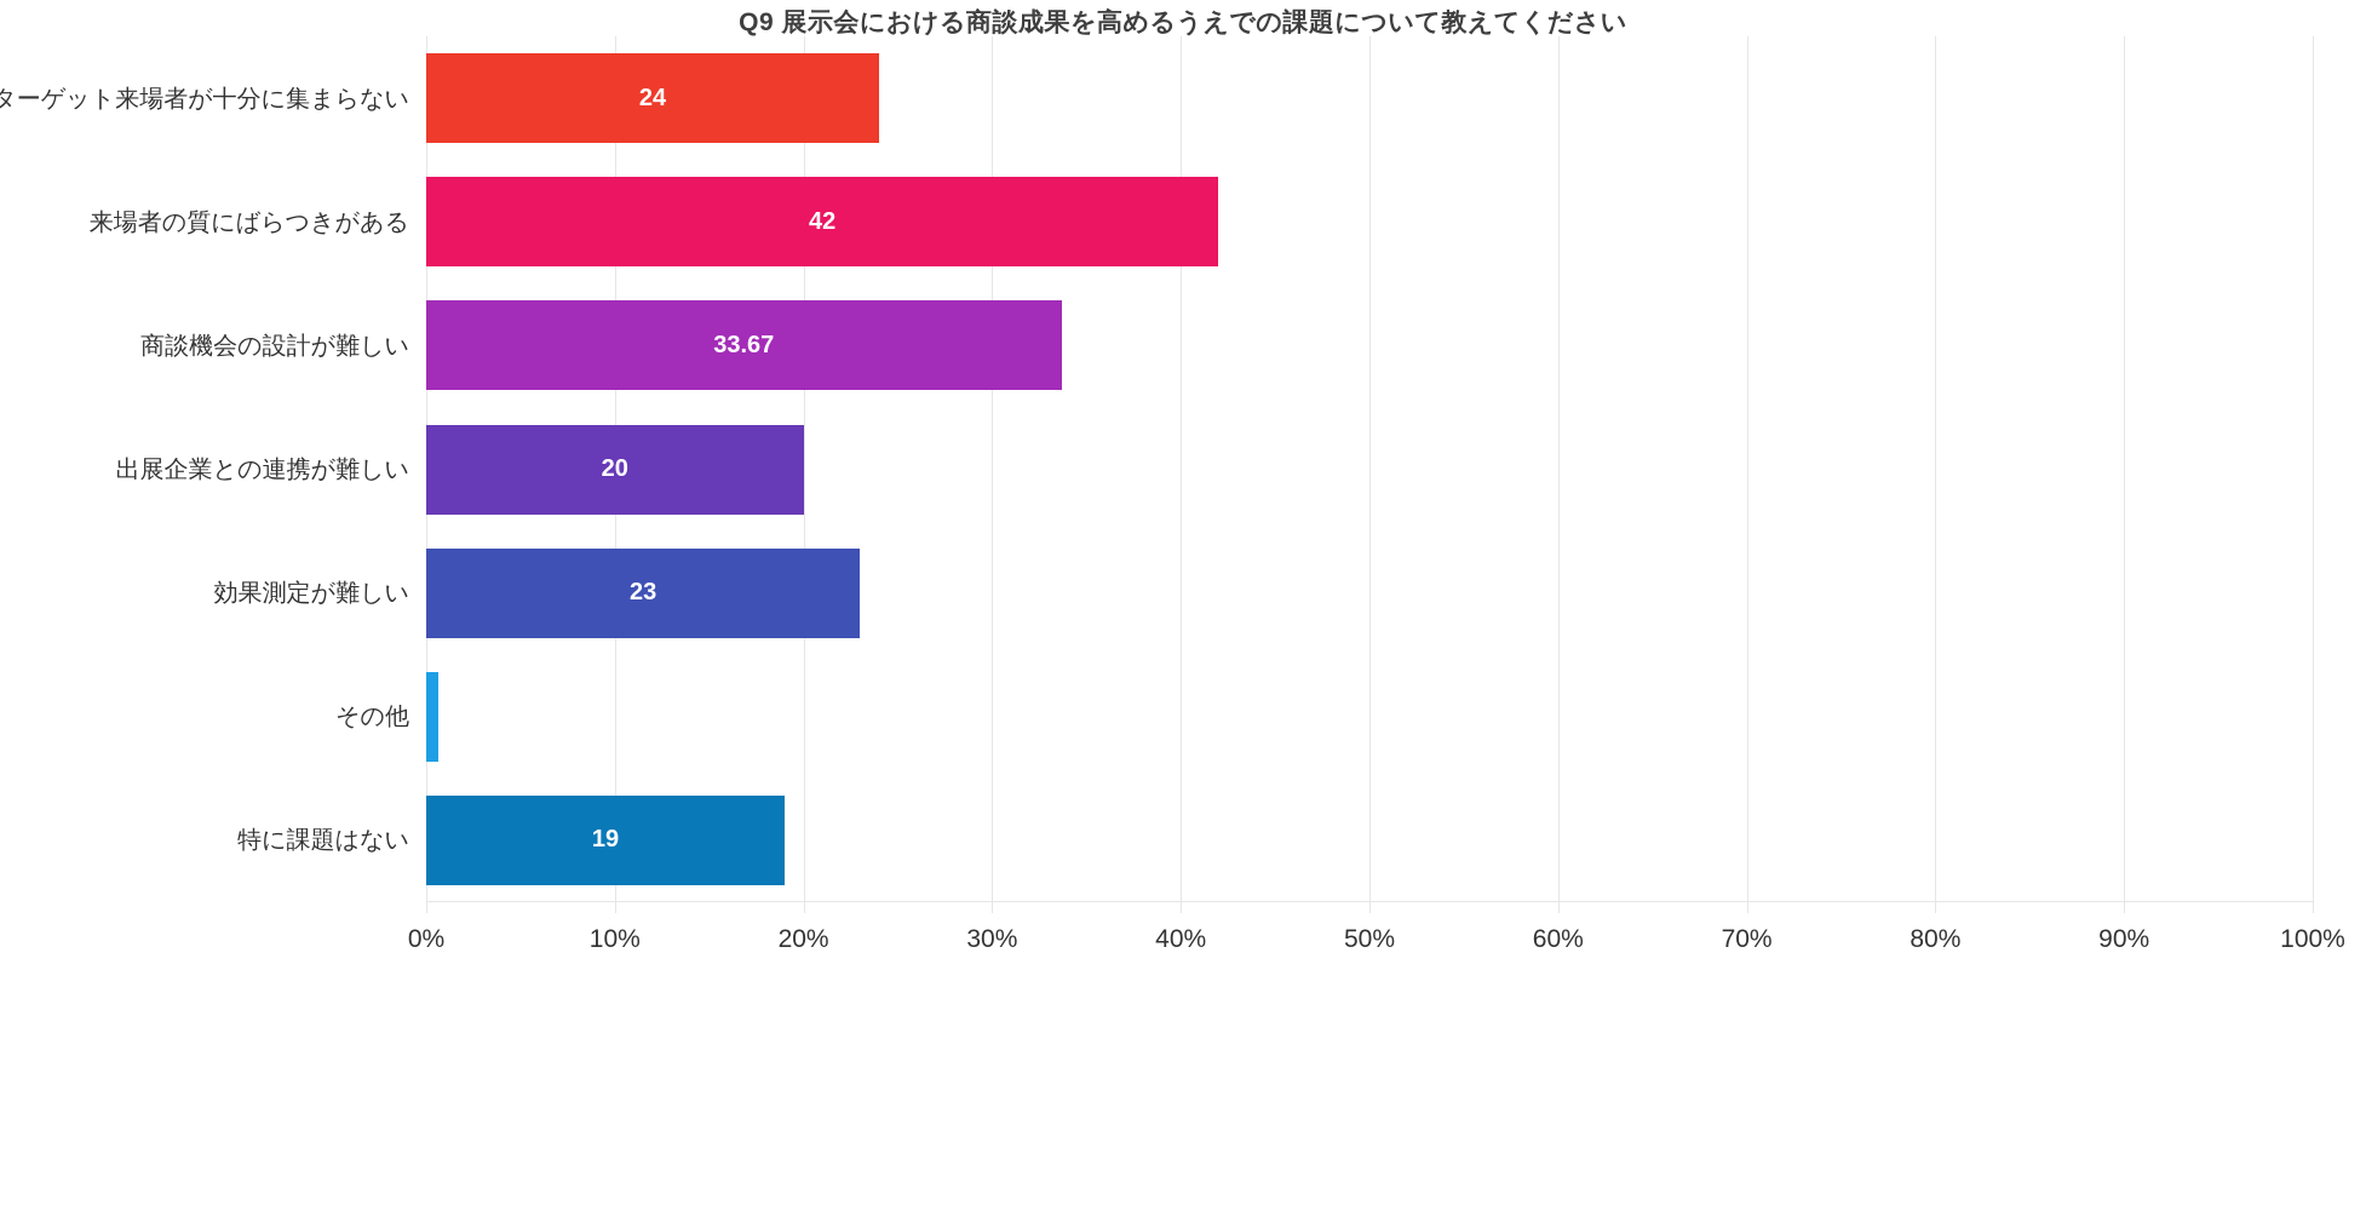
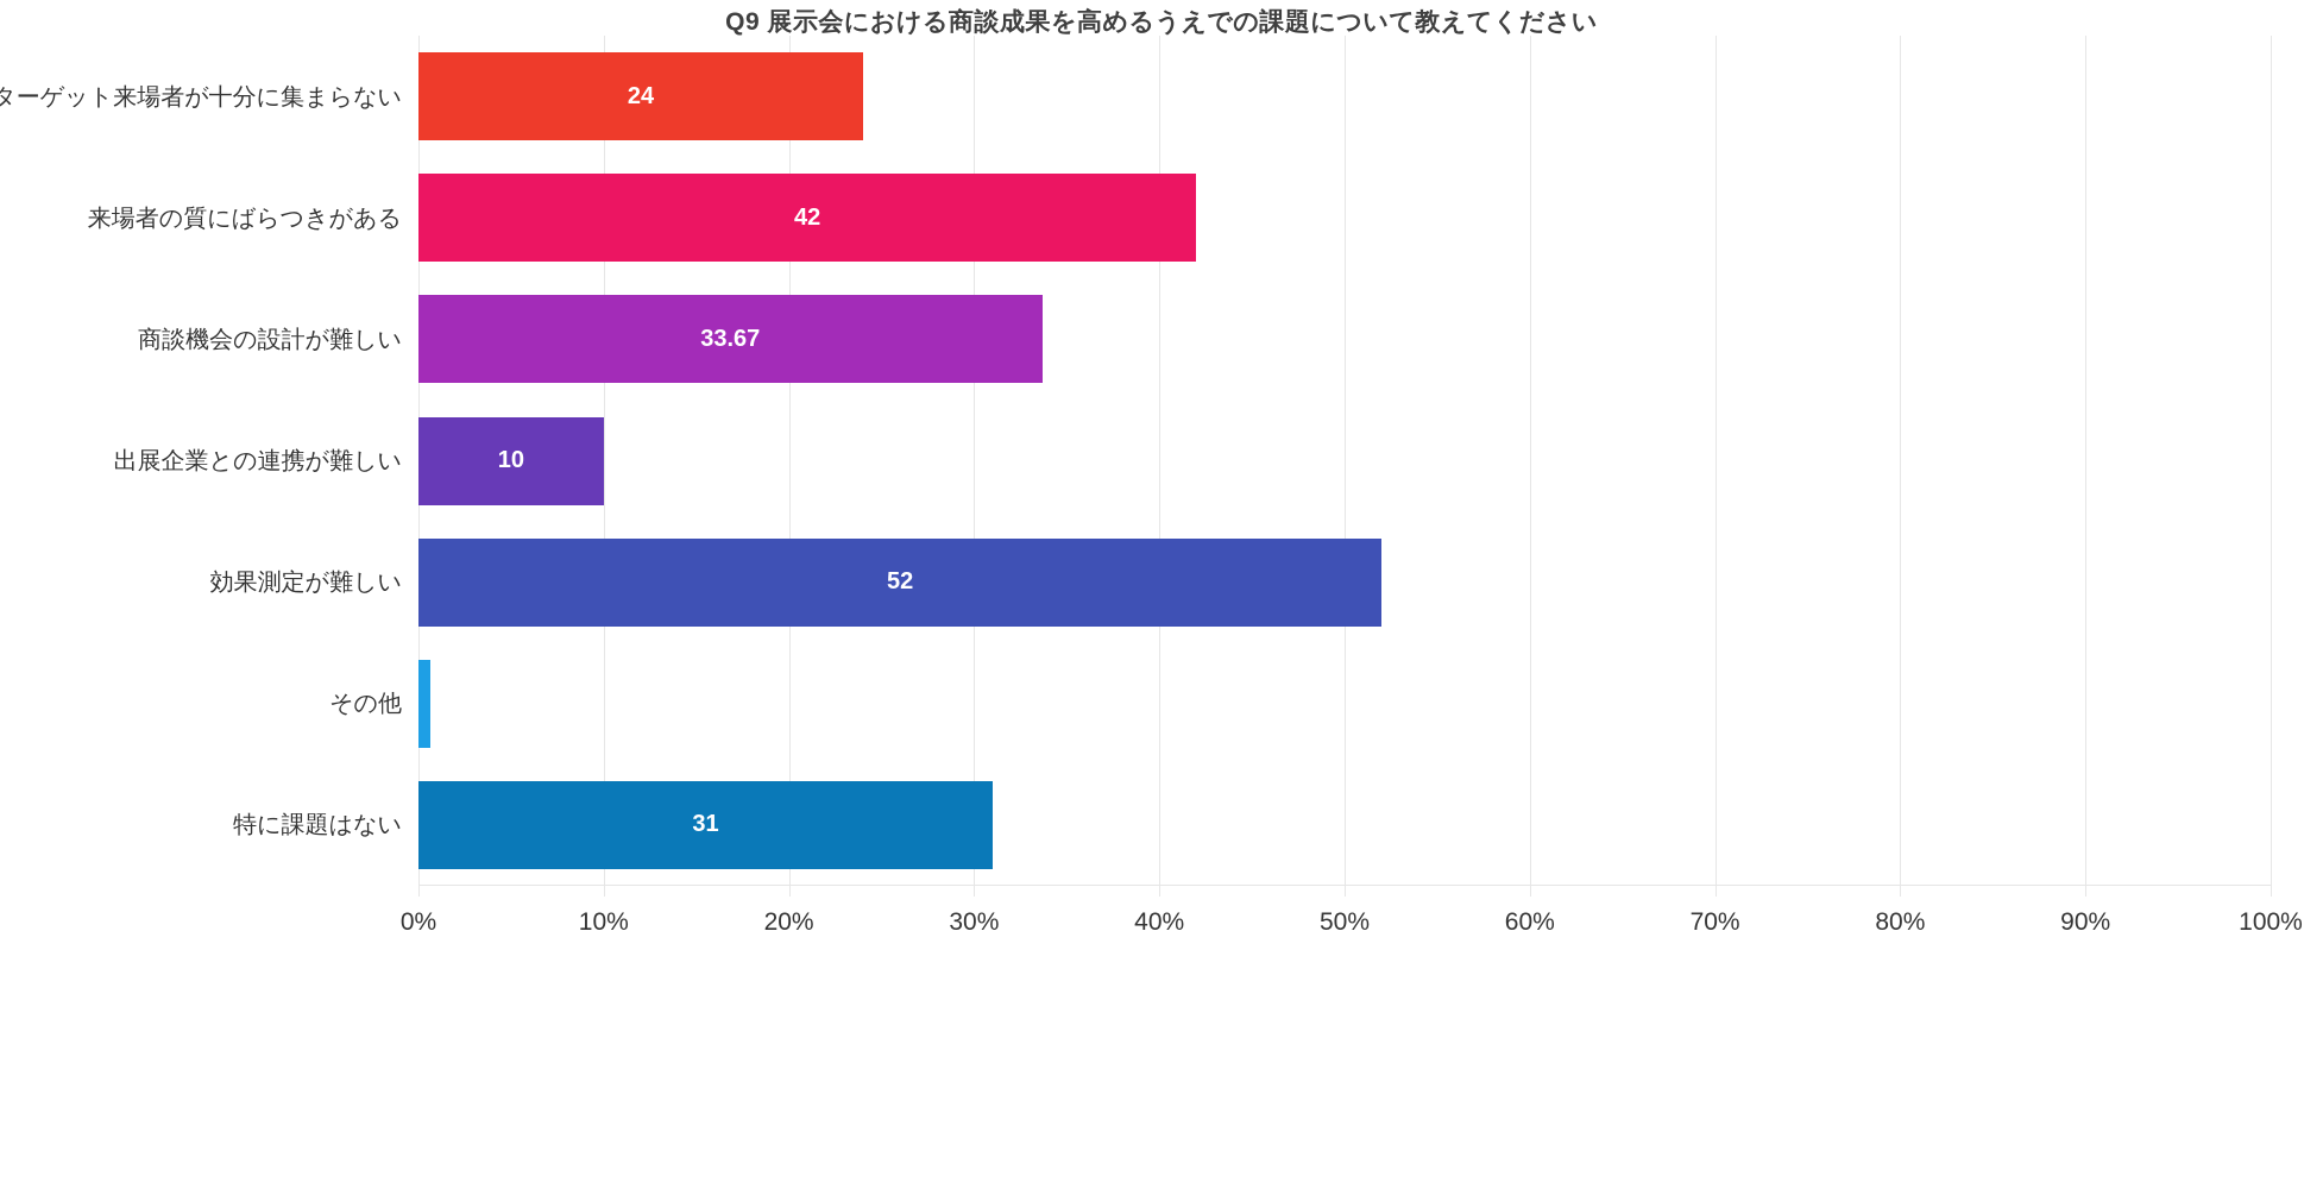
出展企業との連携が難しい: 20 -> 10
効果測定が難しい: 23 -> 52
特に課題はない: 19 -> 31
